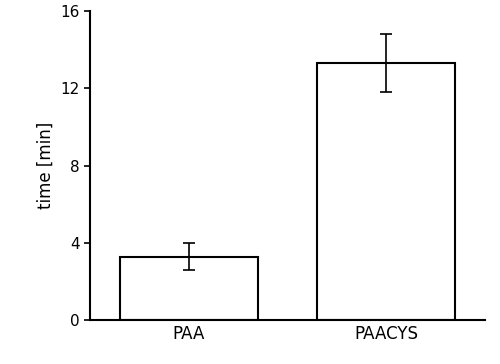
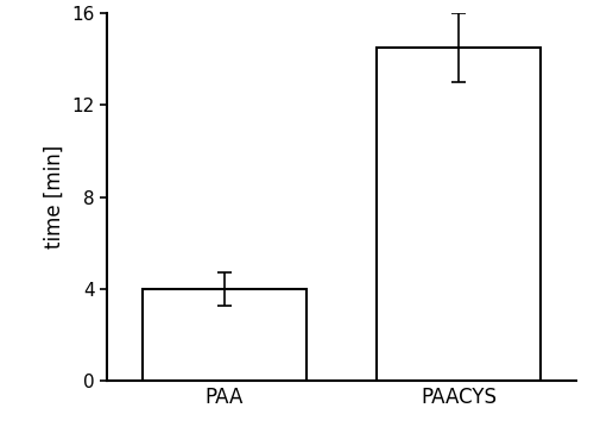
PAA: 3.3 -> 4.0
PAACYS: 13.3 -> 14.5
